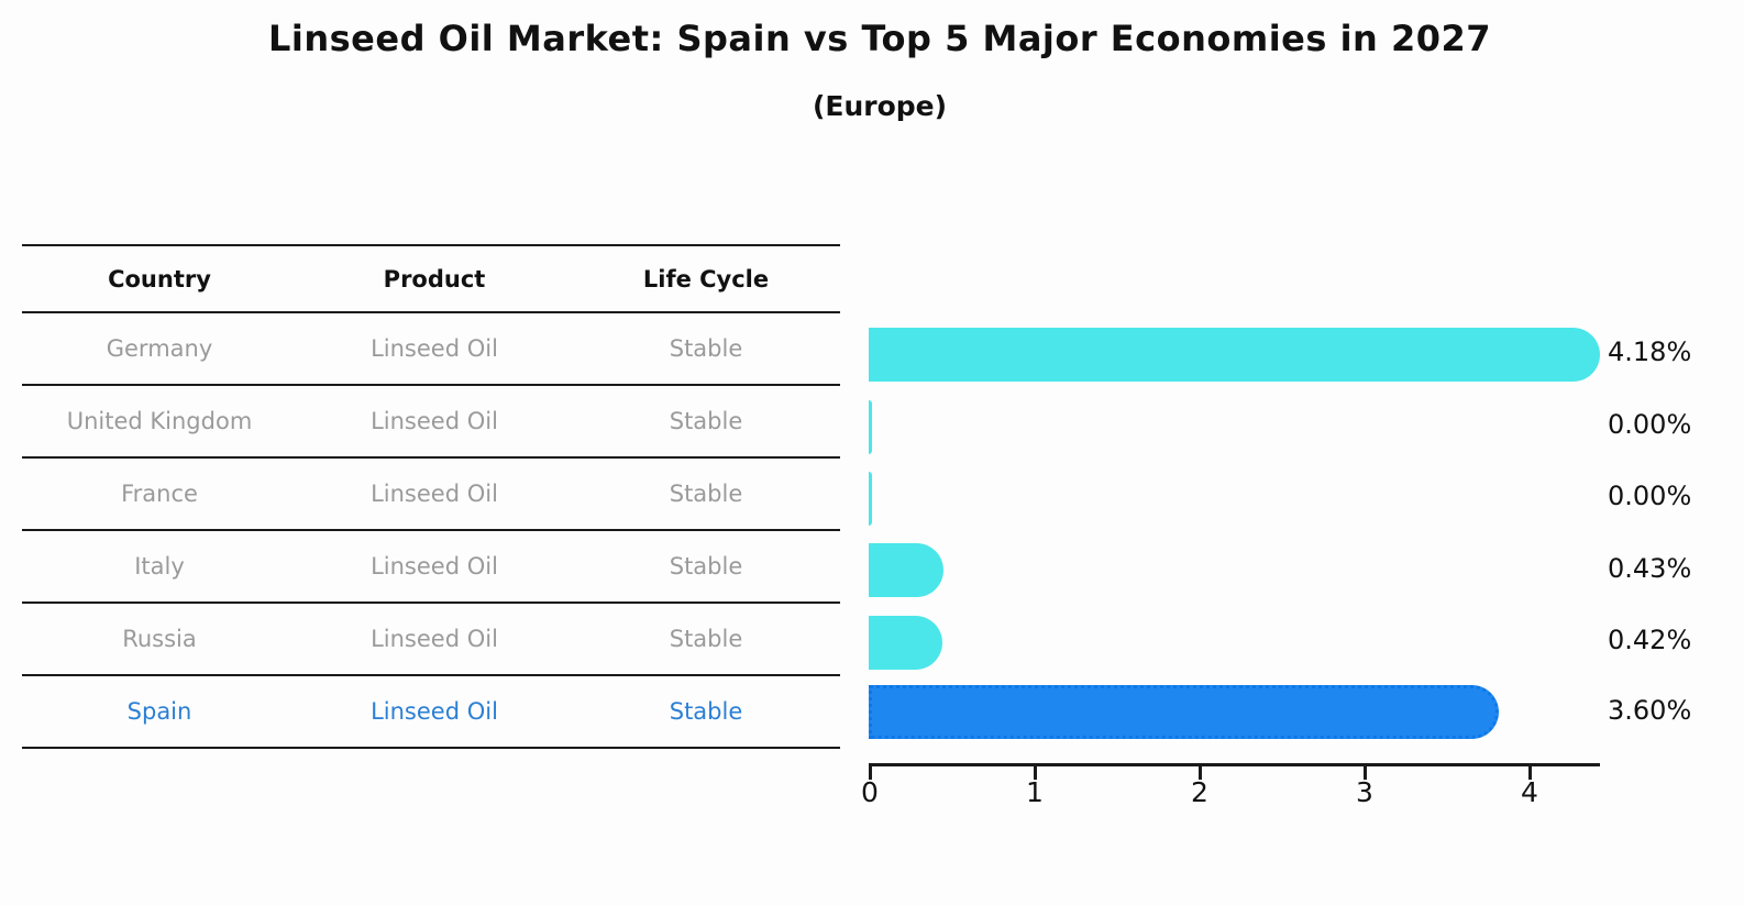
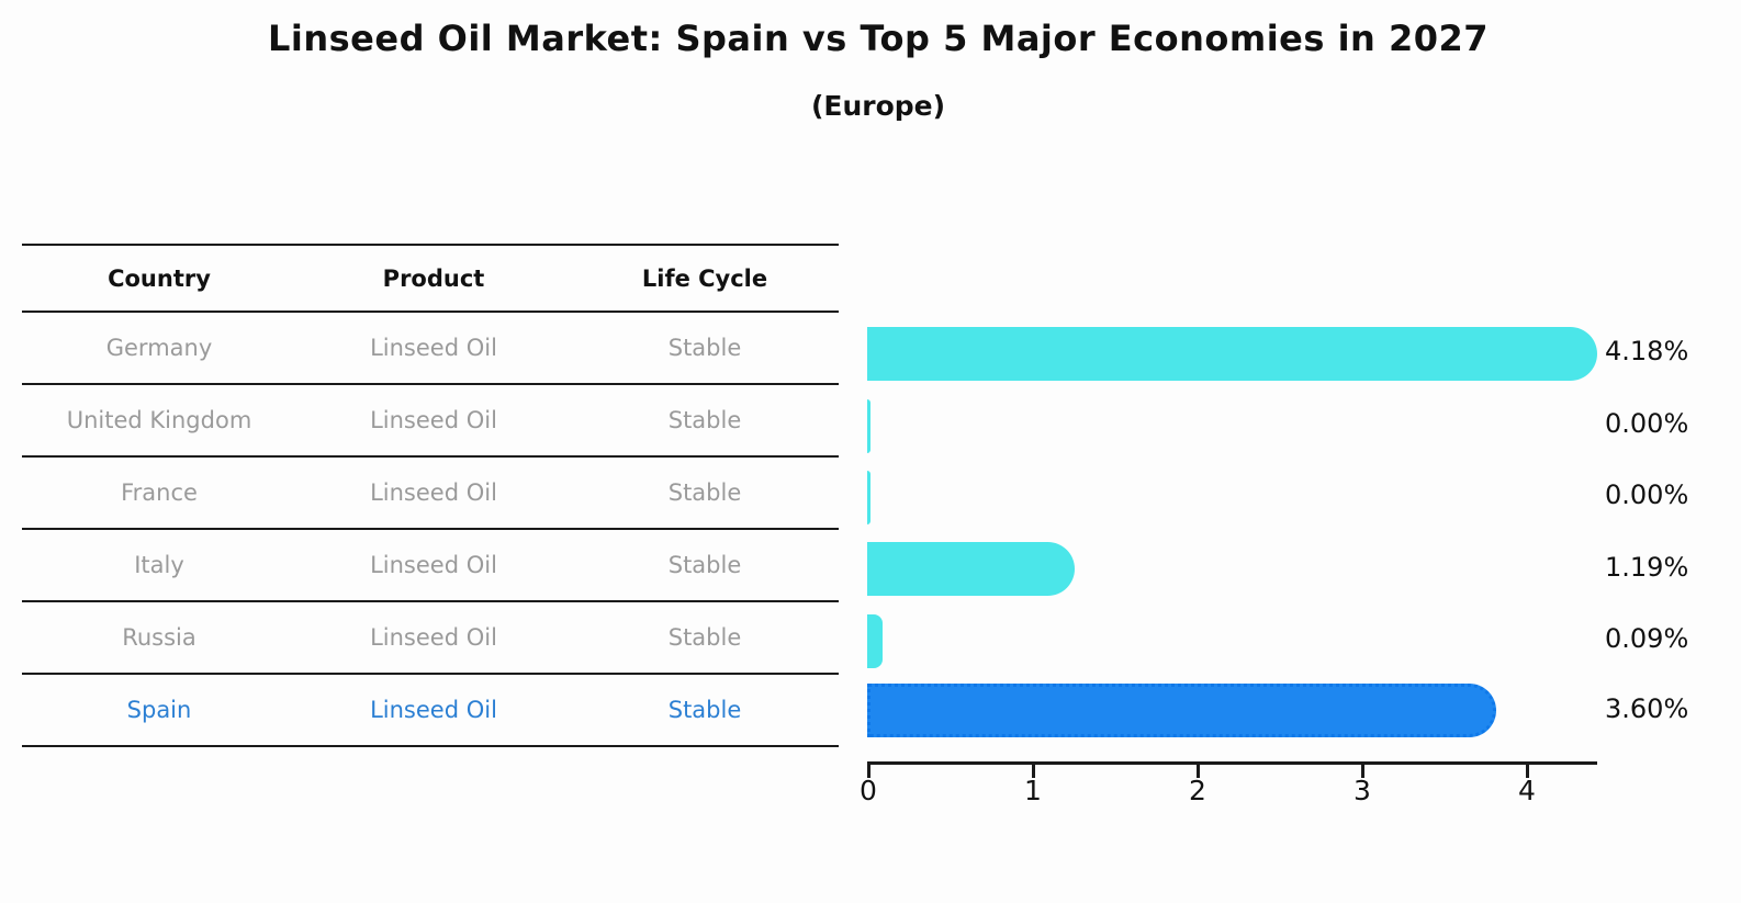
Italy: 0.43% -> 1.19%
Russia: 0.42% -> 0.09%
